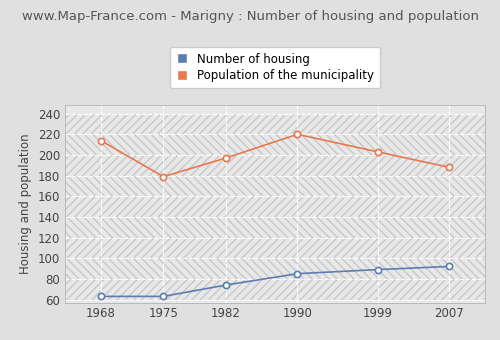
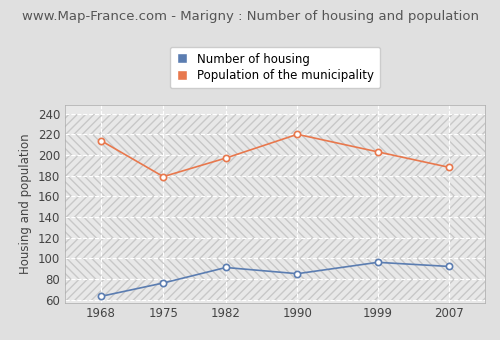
Number of housing/1975: 63 -> 76
Number of housing/1982: 74 -> 91
Number of housing/1999: 89 -> 96
